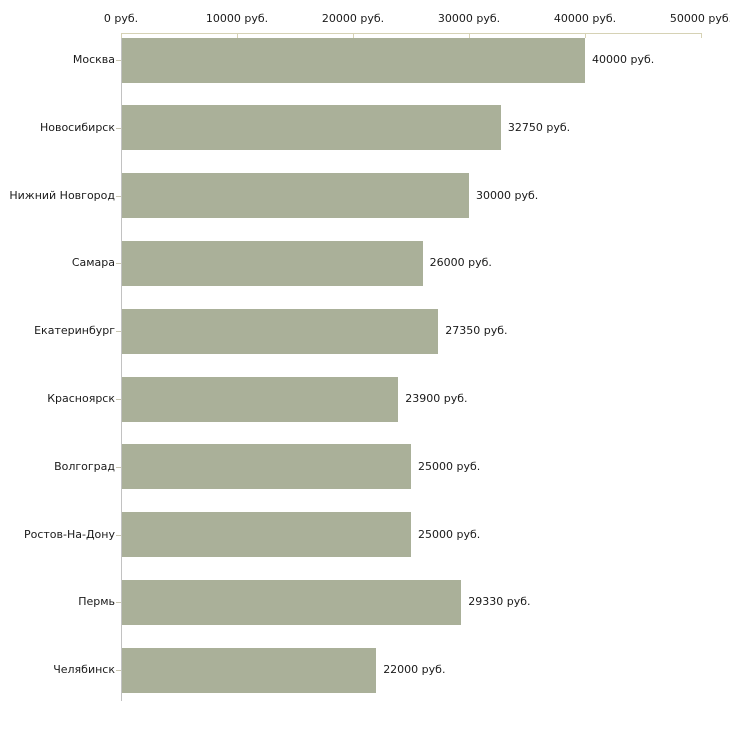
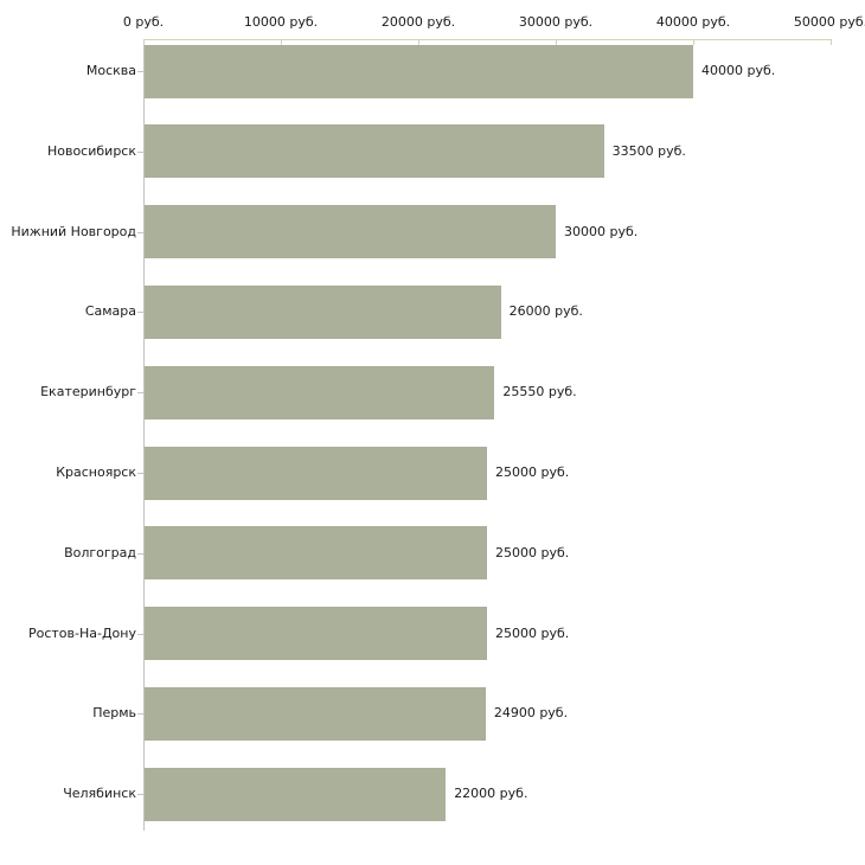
Новосибирск: 32750 -> 33500
Екатеринбург: 27350 -> 25550
Красноярск: 23900 -> 25000
Пермь: 29330 -> 24900
